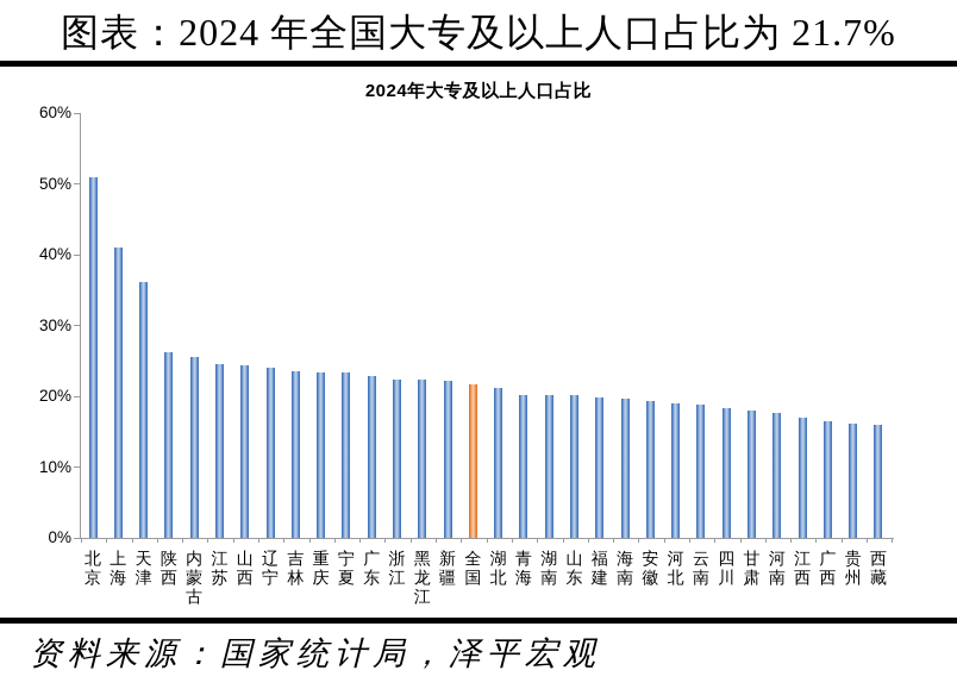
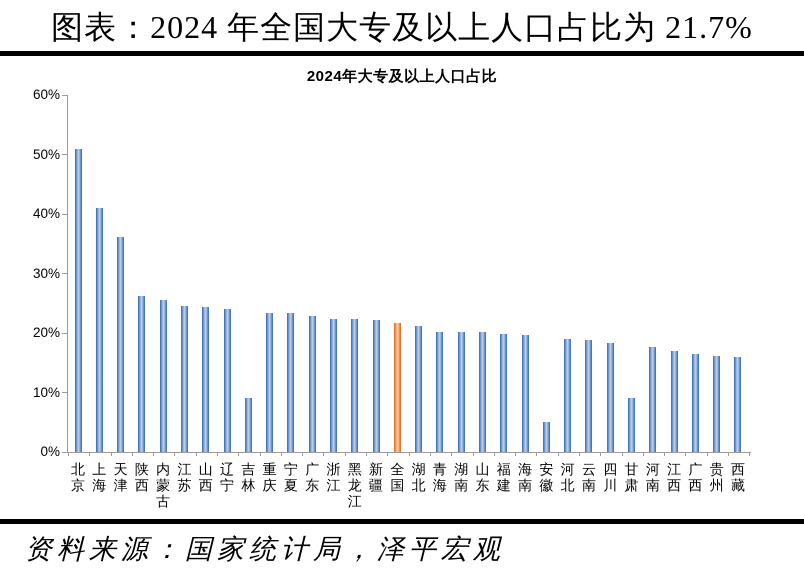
吉林: 24% -> 9%
安徽: 19% -> 5%
甘肃: 18% -> 9%
